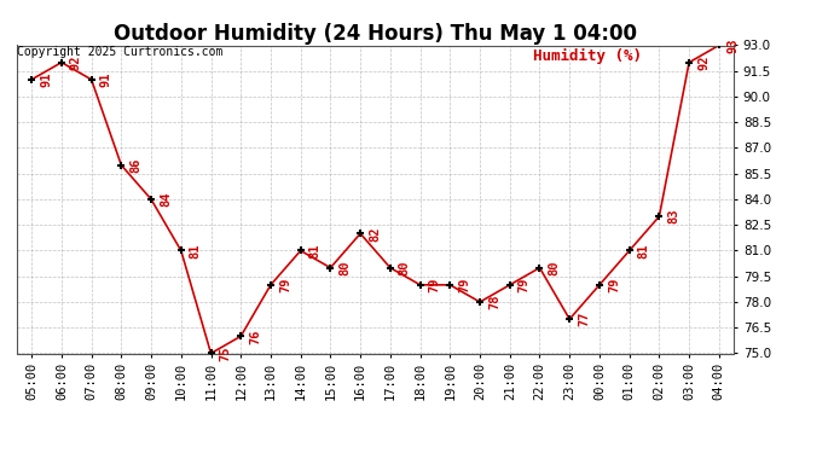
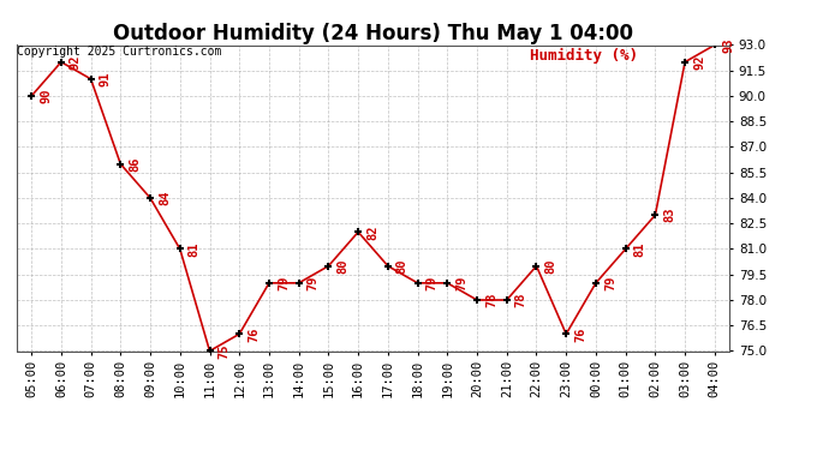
05:00: 91 -> 90
14:00: 81 -> 79
21:00: 79 -> 78
23:00: 77 -> 76
